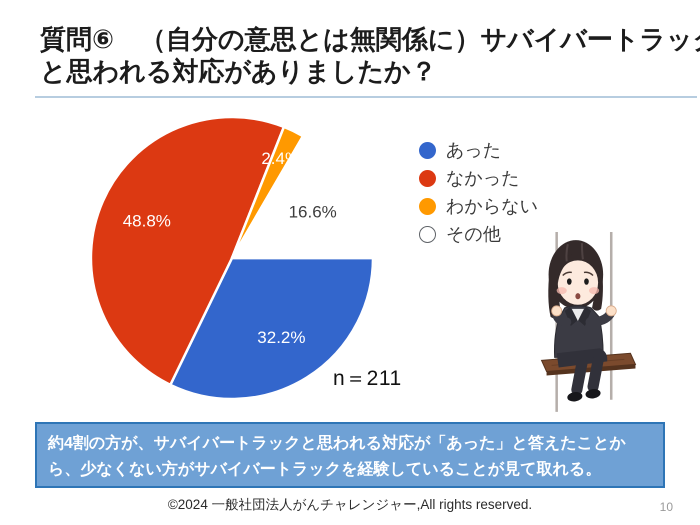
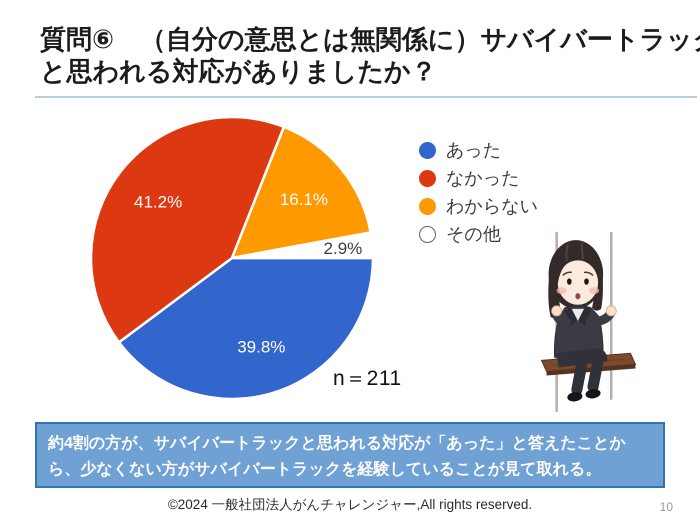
あった: 32.2% -> 39.8%
なかった: 48.8% -> 41.2%
わからない: 2.4% -> 16.1%
その他: 16.6% -> 2.9%
